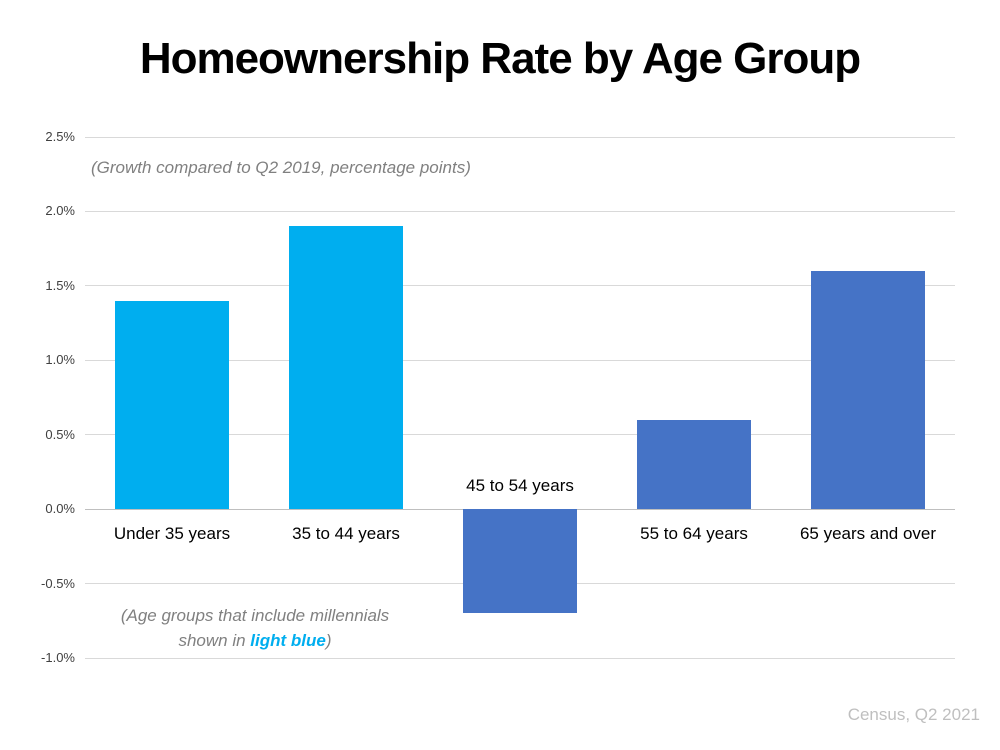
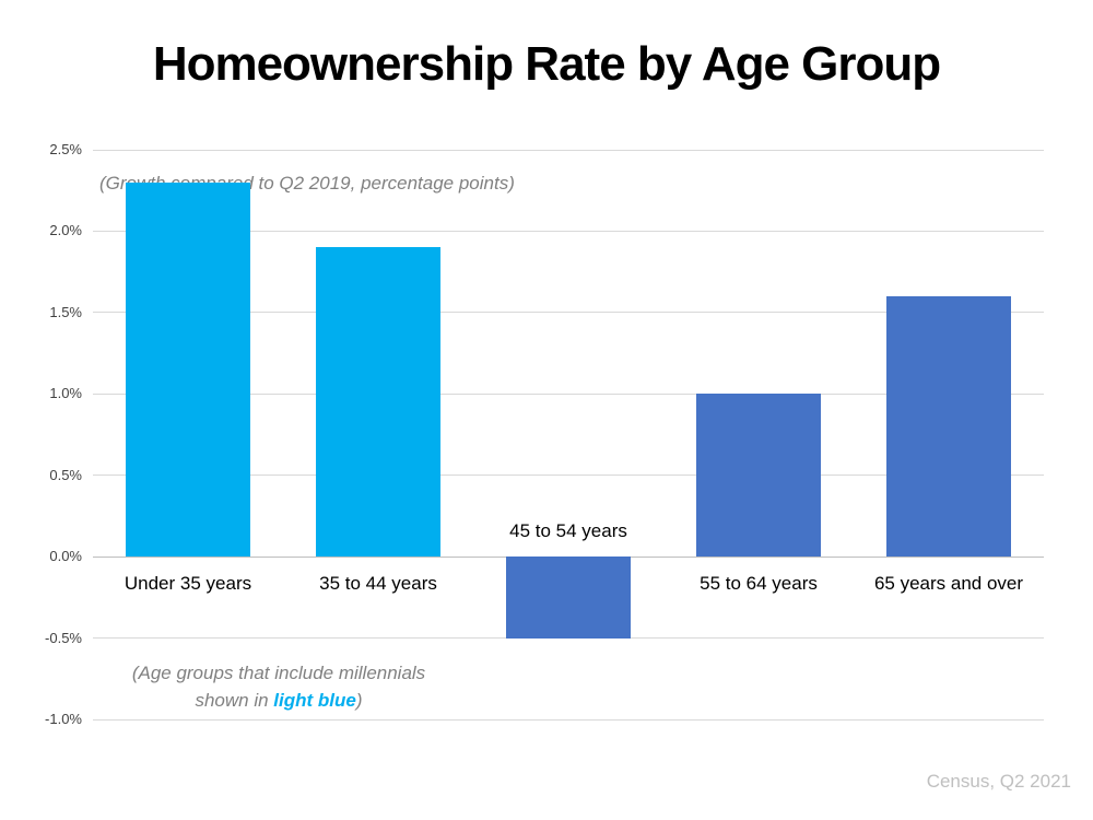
Under 35 years: 1.4% -> 2.3%
45 to 54 years: -0.7% -> -0.5%
55 to 64 years: 0.6% -> 1.0%
